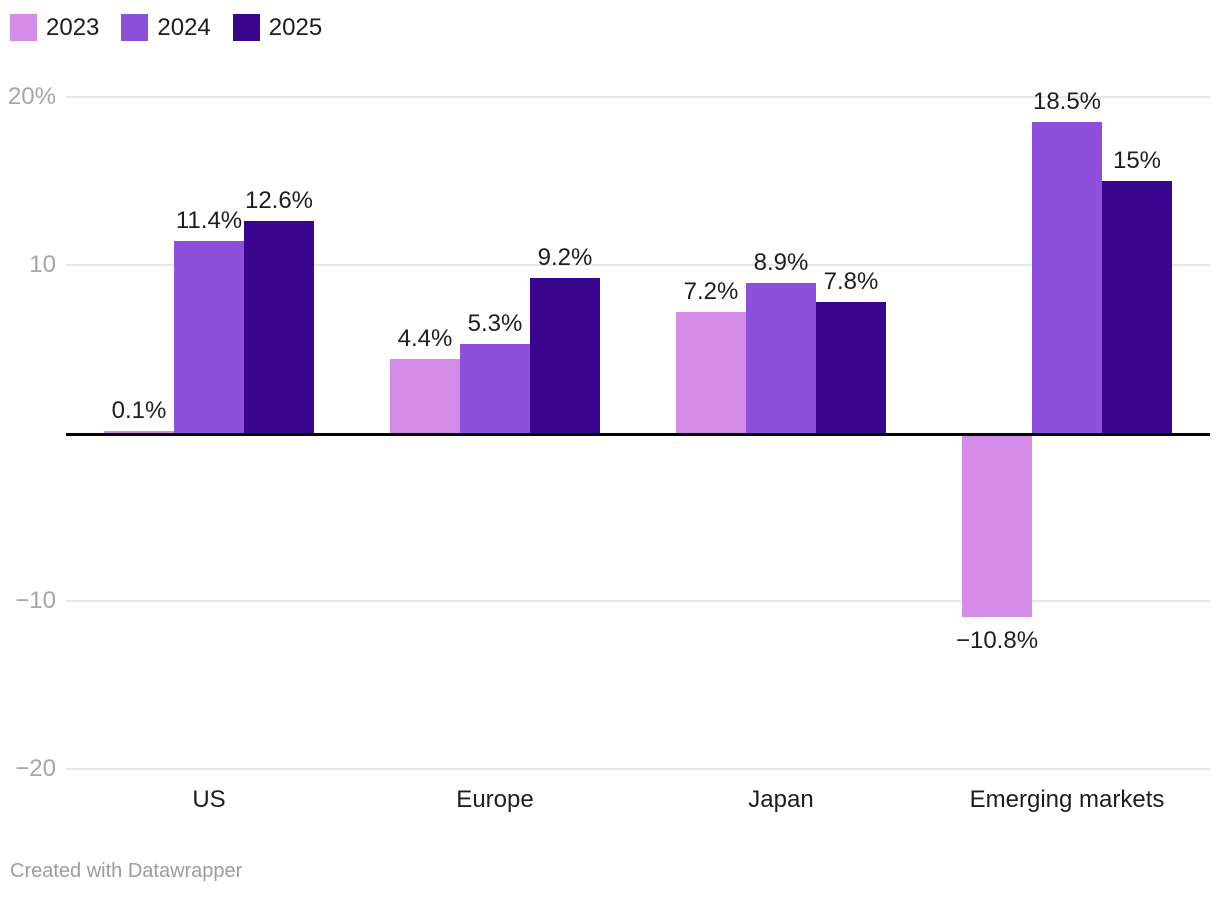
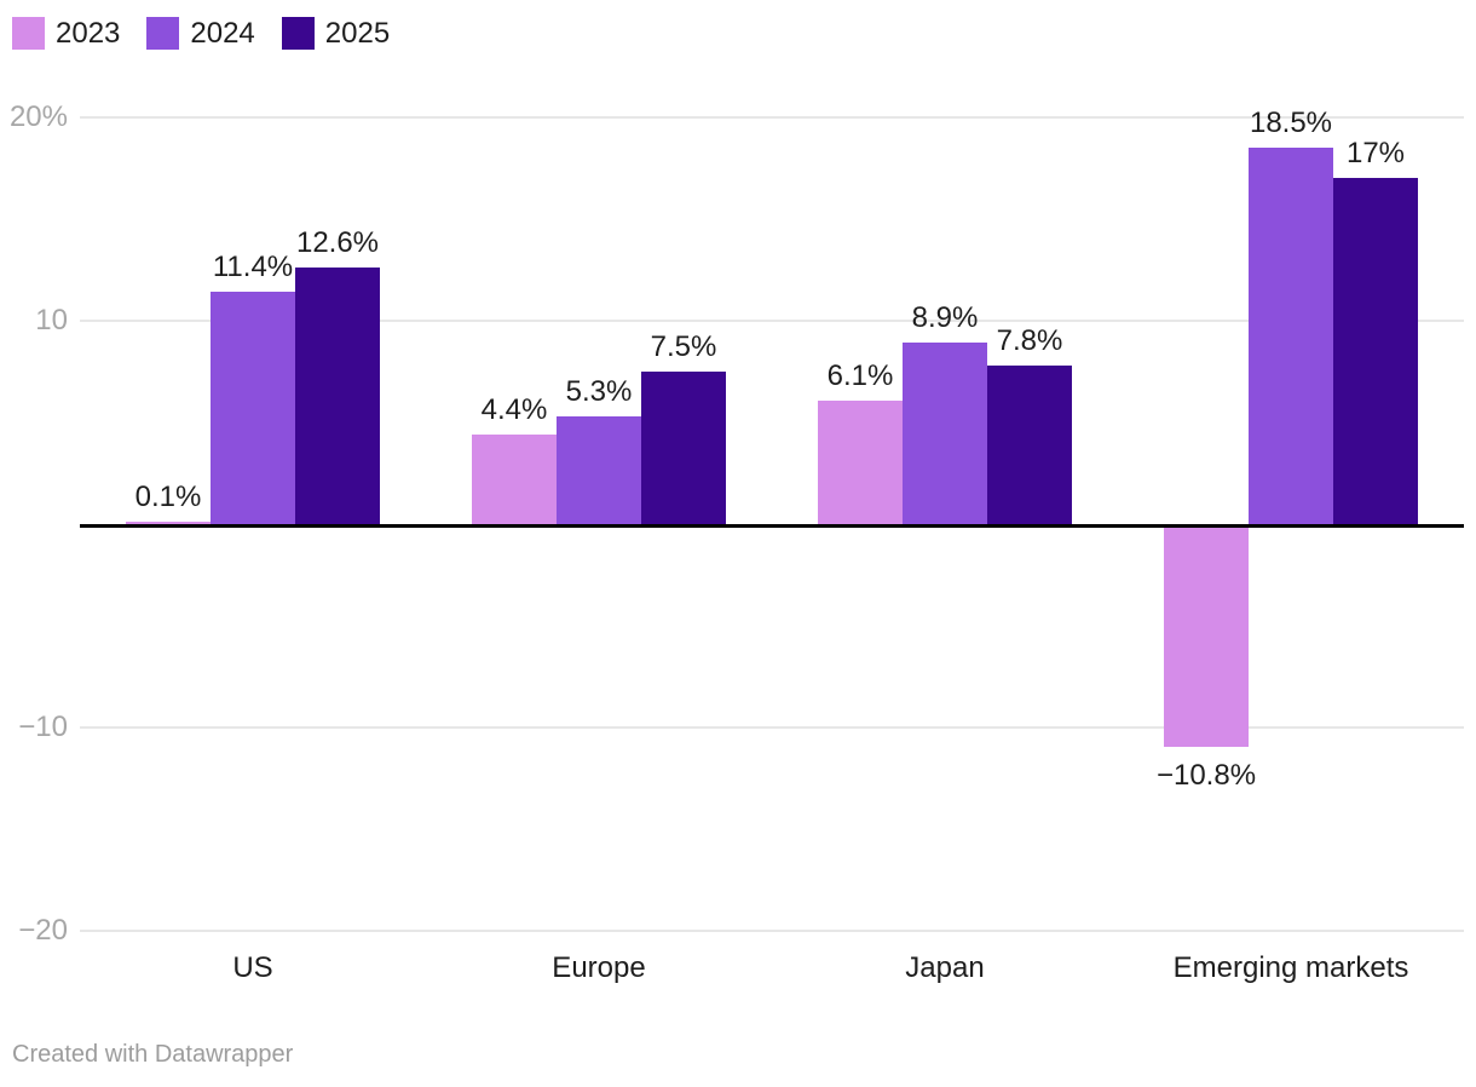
2025/Europe: 9.2% -> 7.5%
2023/Japan: 7.2% -> 6.1%
2025/Emerging markets: 15% -> 17%
